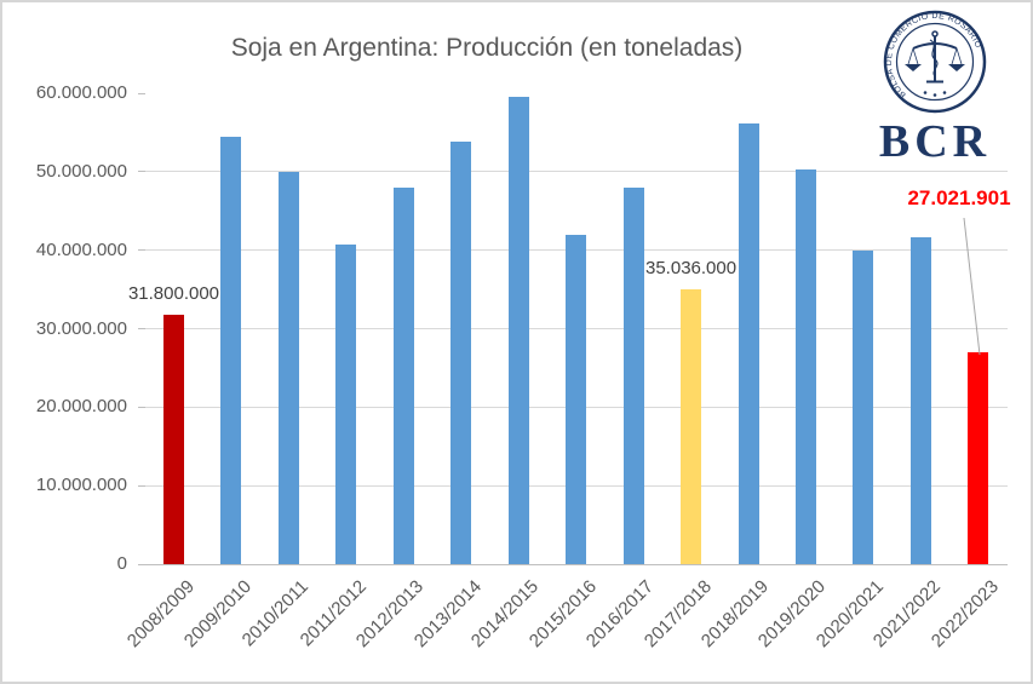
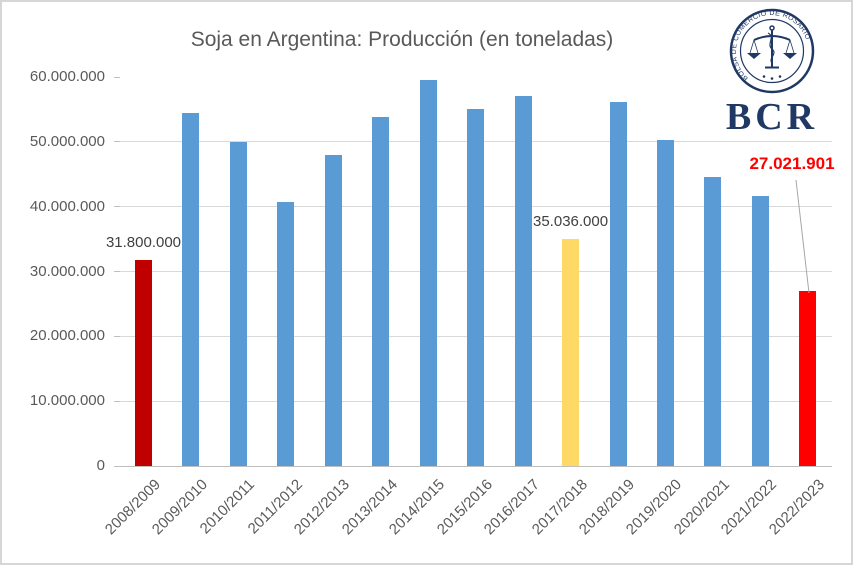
2015/2016: 42000000 -> 55000000
2016/2017: 48000000 -> 57000000
2020/2021: 40000000 -> 44000000
